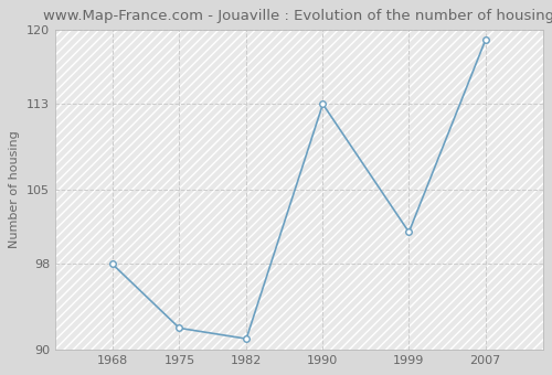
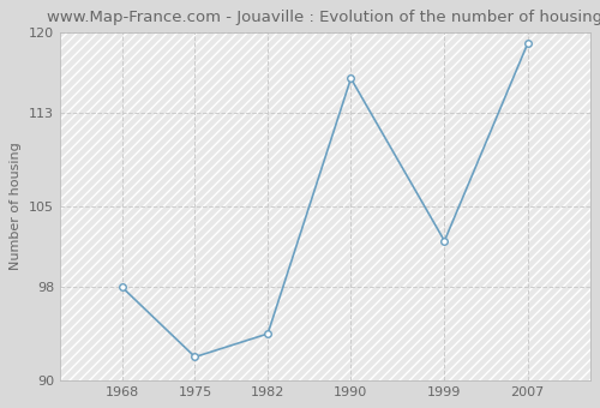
1982: 91 -> 94
1990: 113 -> 116
1999: 101 -> 102
